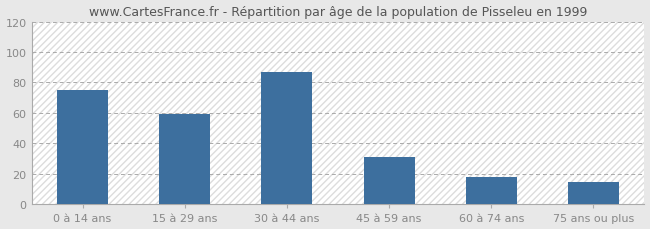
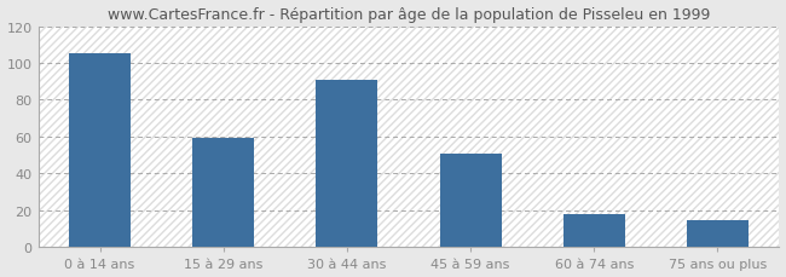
0 à 14 ans: 75 -> 105
30 à 44 ans: 87 -> 91
45 à 59 ans: 31 -> 51
